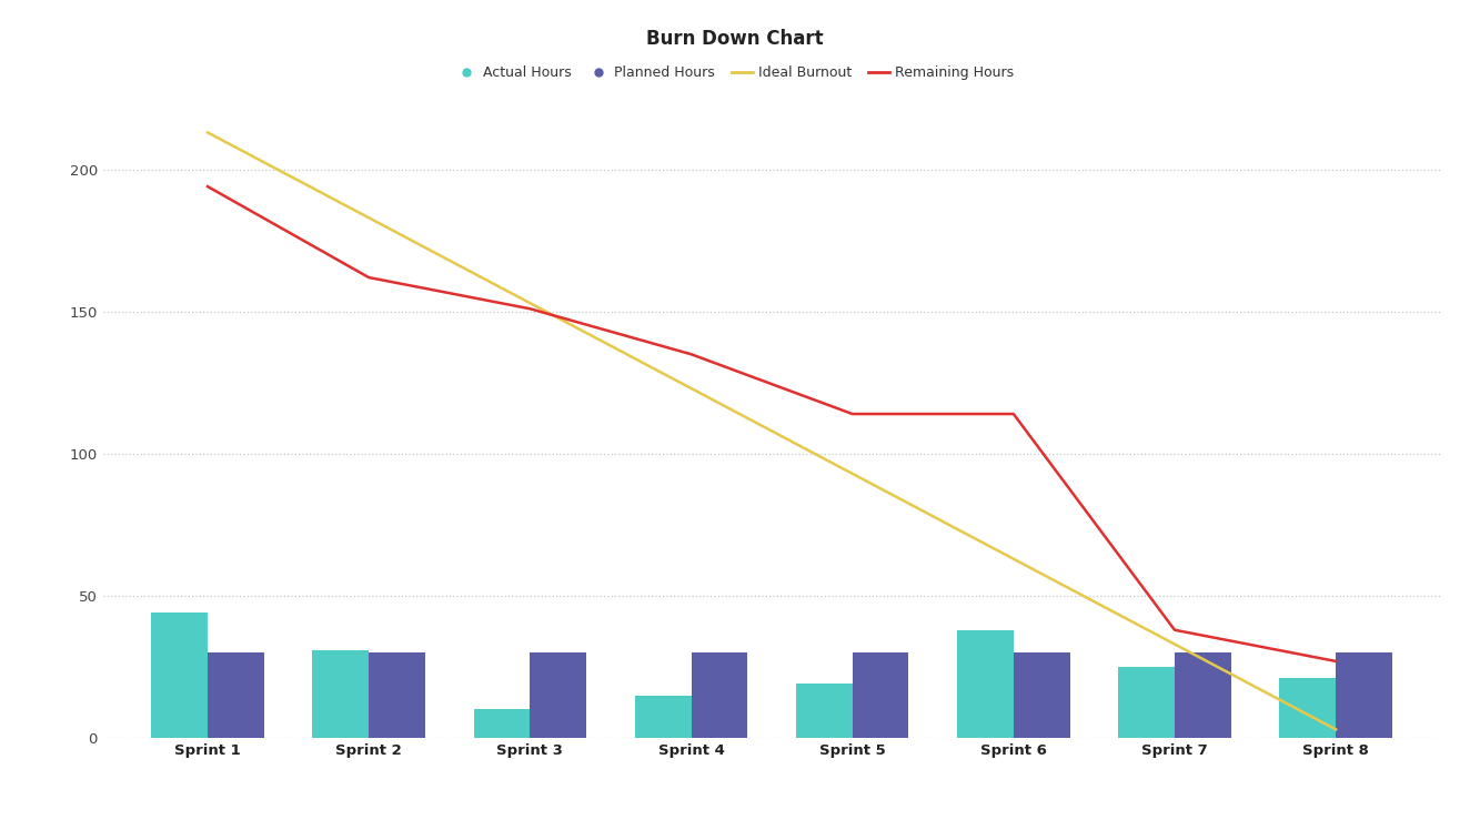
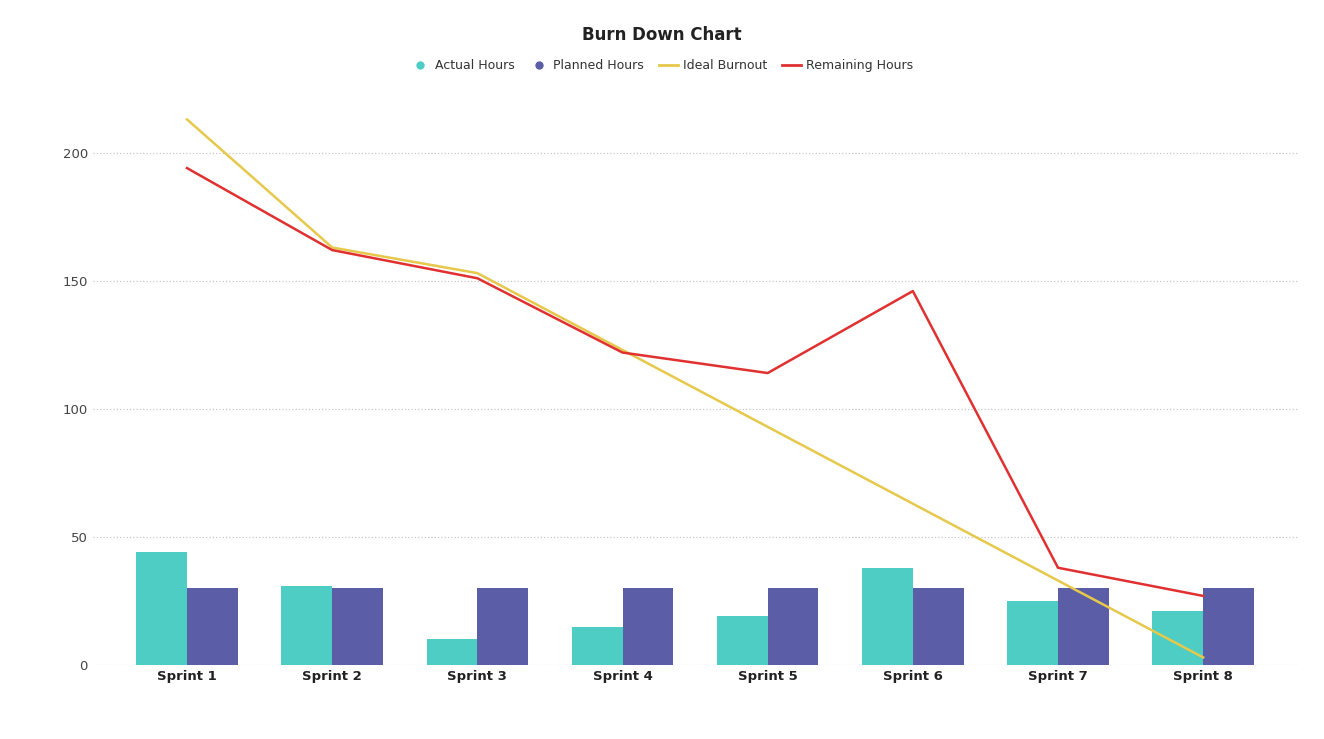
Ideal Burnout/Sprint 2: 183 -> 163
Remaining Hours/Sprint 4: 135 -> 122
Remaining Hours/Sprint 6: 114 -> 146
